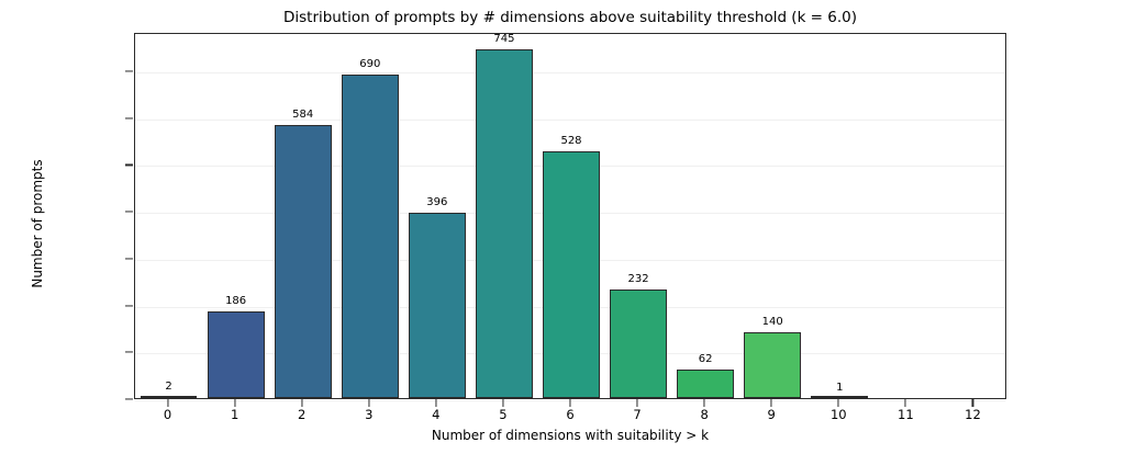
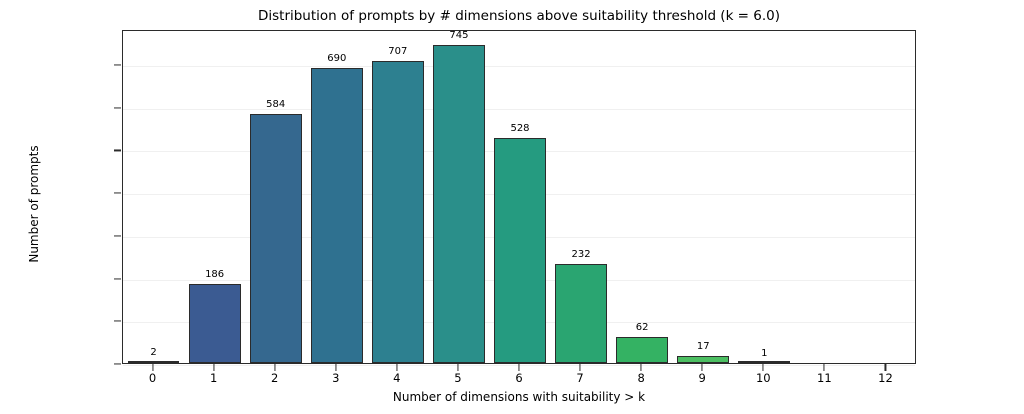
4: 396 -> 707
9: 140 -> 17
